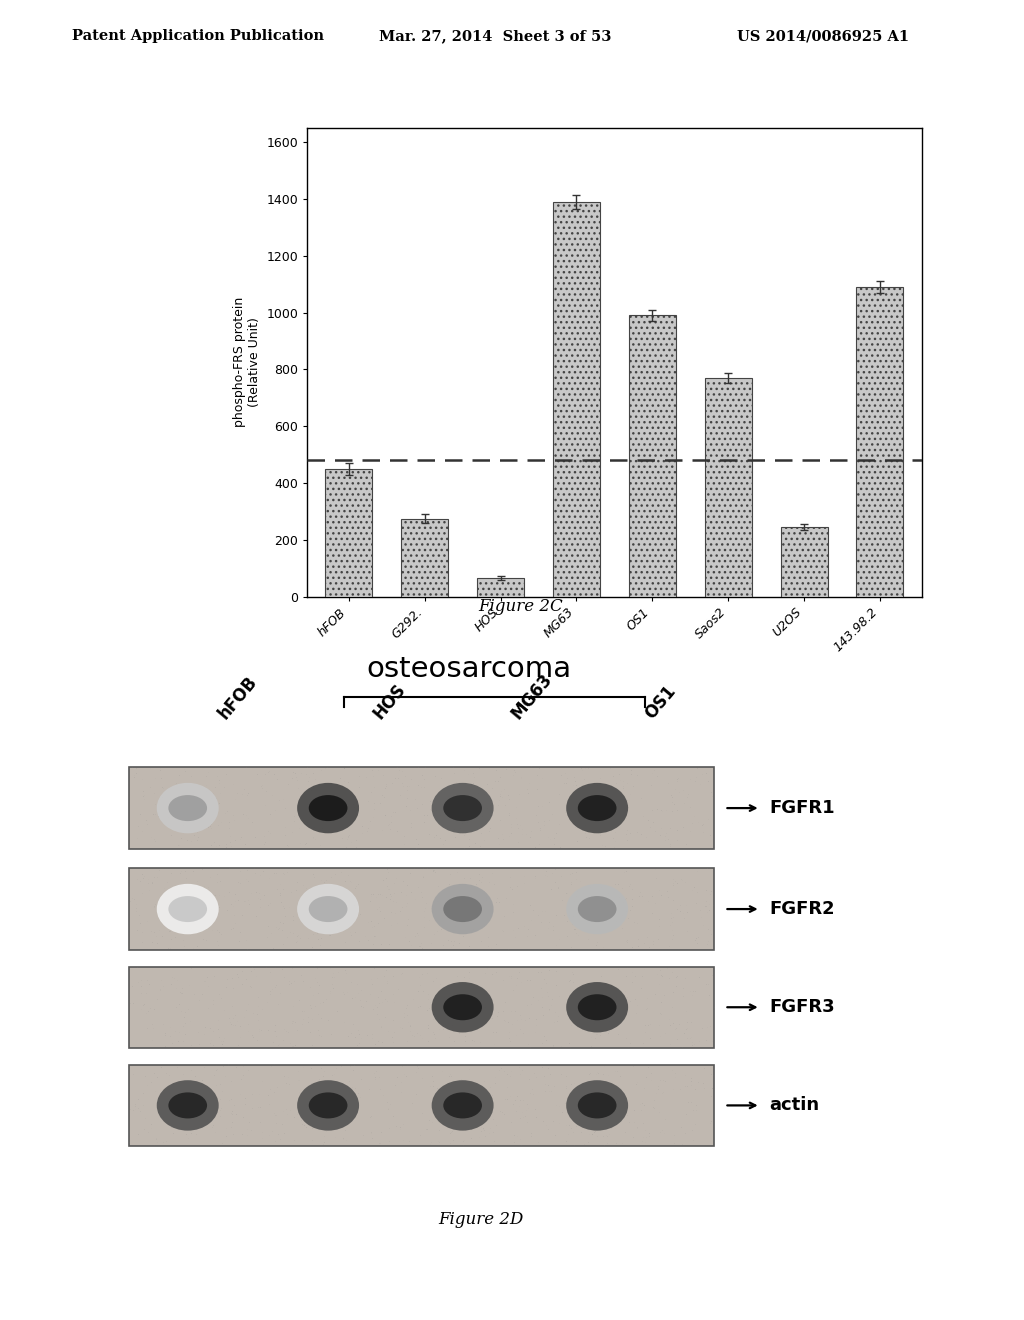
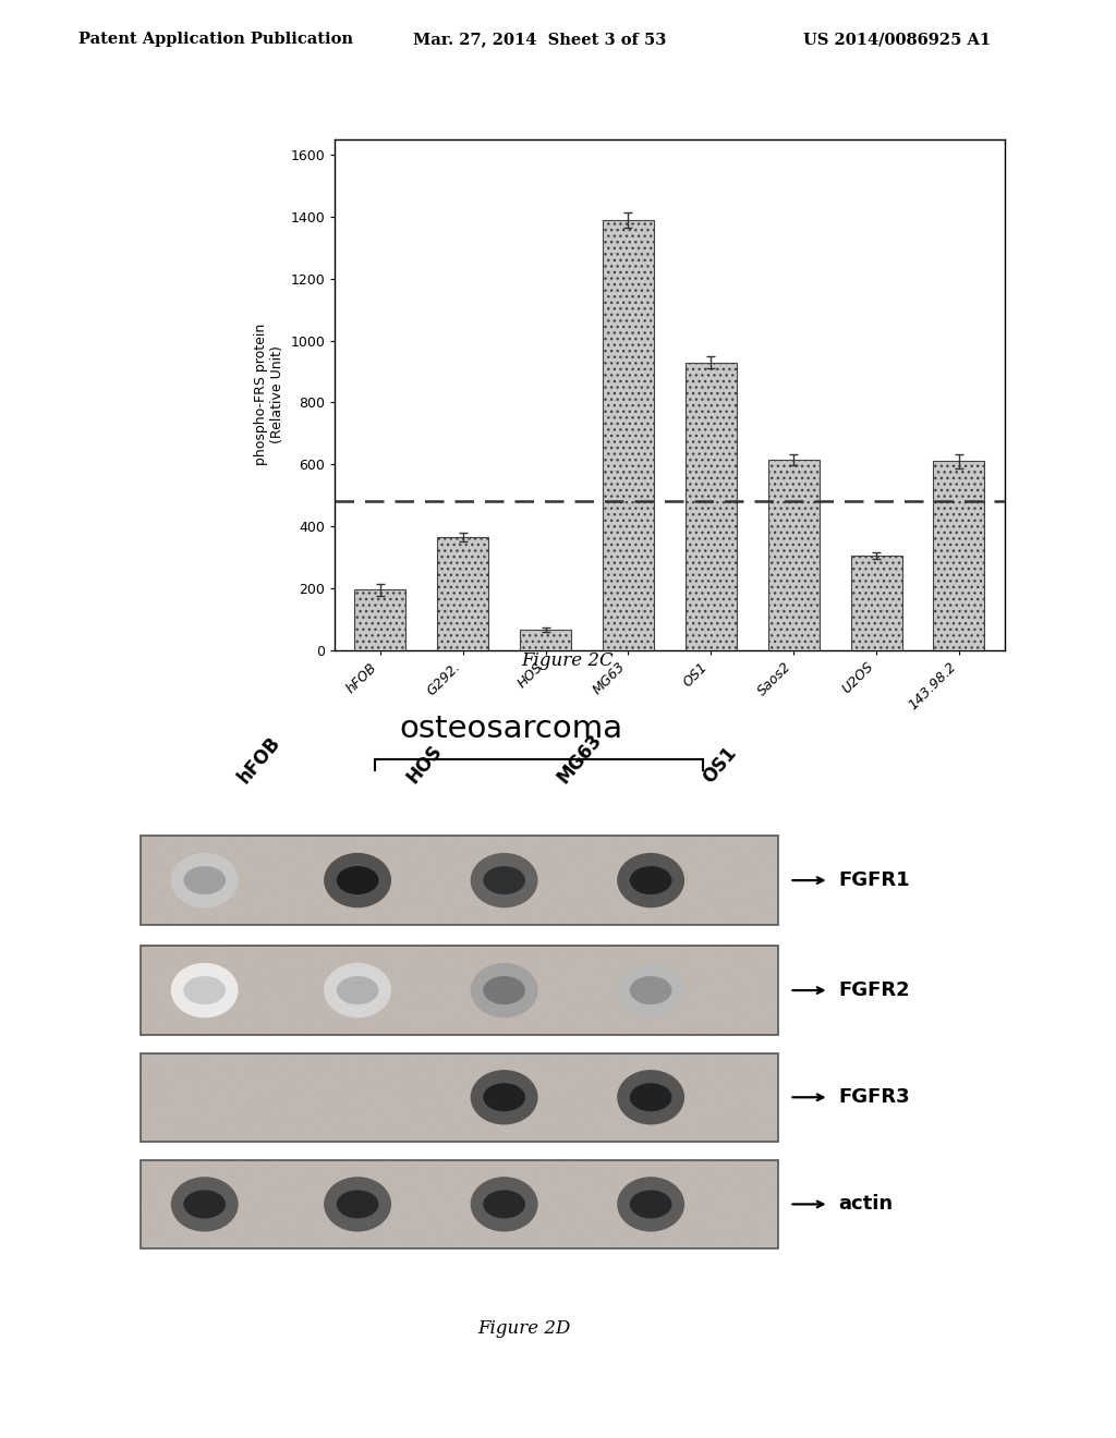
hFOB: 450 -> 195
G292.: 275 -> 365
OS1: 990 -> 930
Saos2: 770 -> 615
U2OS: 245 -> 305
143.98.2: 1090 -> 610
